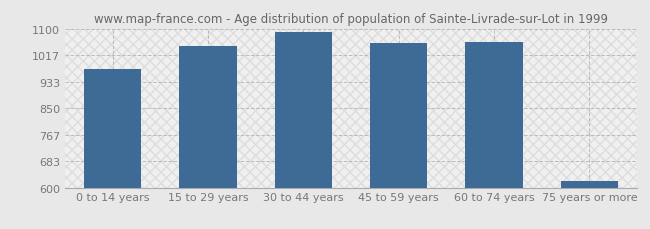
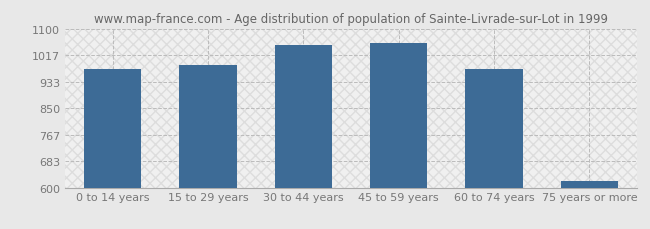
15 to 29 years: 1045 -> 985
30 to 44 years: 1090 -> 1050
60 to 74 years: 1060 -> 975
